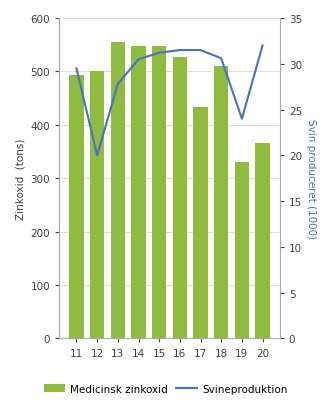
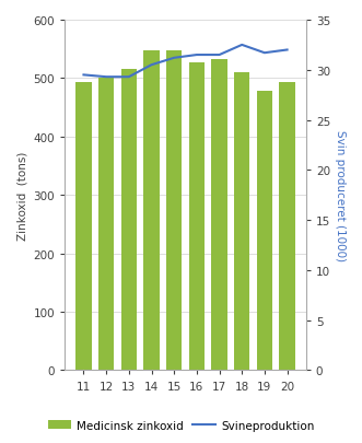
Svineproduktion/12: 20.0 -> 29.3
Medicinsk zinkoxid/13: 556 -> 515
Svineproduktion/13: 27.8 -> 29.3
Medicinsk zinkoxid/17: 434 -> 532
Svineproduktion/18: 30.6 -> 32.5
Medicinsk zinkoxid/19: 330 -> 478
Svineproduktion/19: 24.0 -> 31.7
Medicinsk zinkoxid/20: 366 -> 494
